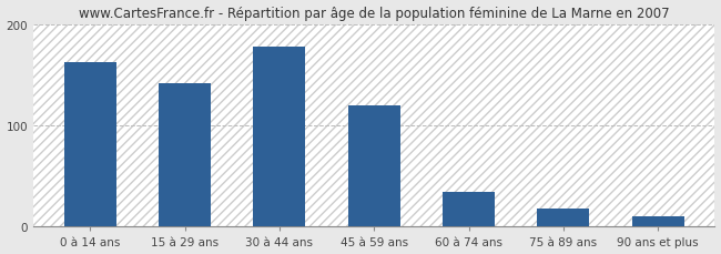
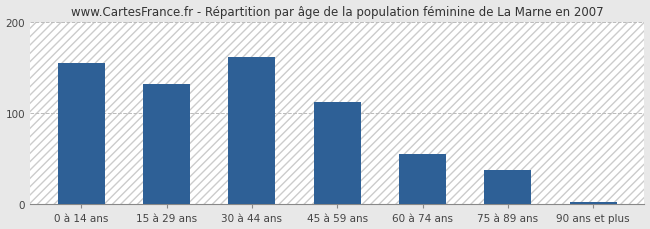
0 à 14 ans: 162 -> 155
15 à 29 ans: 142 -> 132
30 à 44 ans: 178 -> 161
45 à 59 ans: 120 -> 112
60 à 74 ans: 34 -> 55
75 à 89 ans: 18 -> 38
90 ans et plus: 10 -> 3
